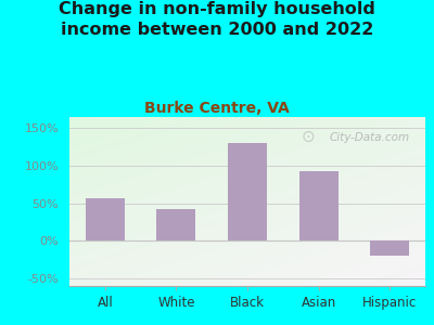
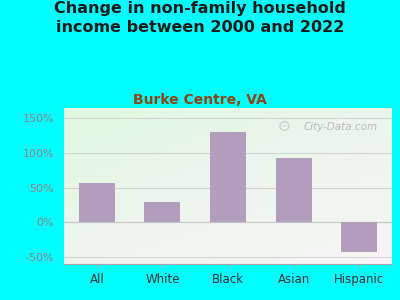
White: 42% -> 30%
Hispanic: -20% -> -42%
